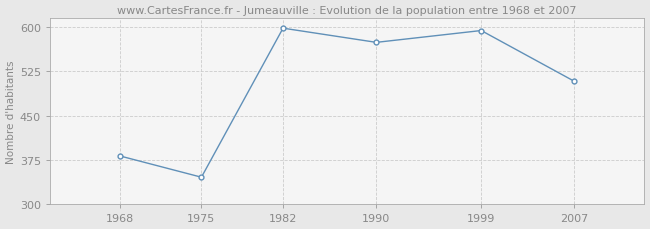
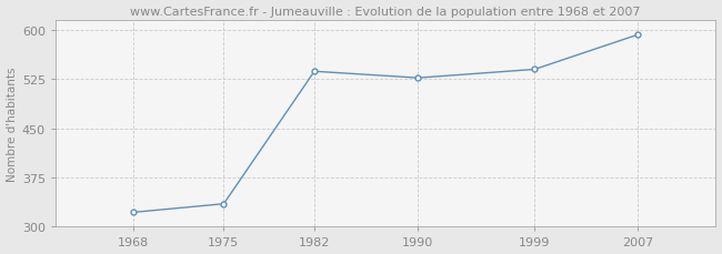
1968: 382 -> 322
1975: 346 -> 335
1982: 598 -> 537
1990: 574 -> 527
1999: 594 -> 540
2007: 508 -> 593
